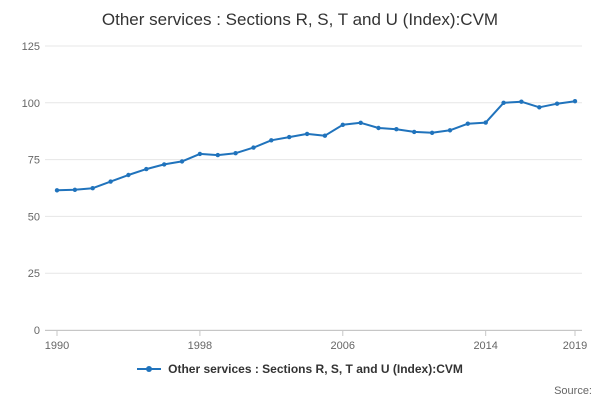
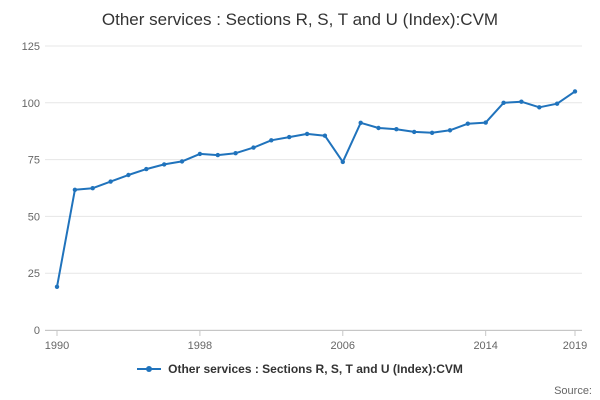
1990: 62 -> 19
2006: 90 -> 74
2019: 101 -> 105
